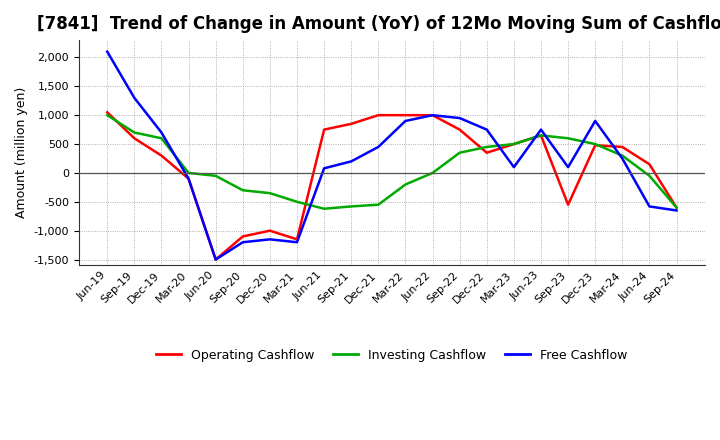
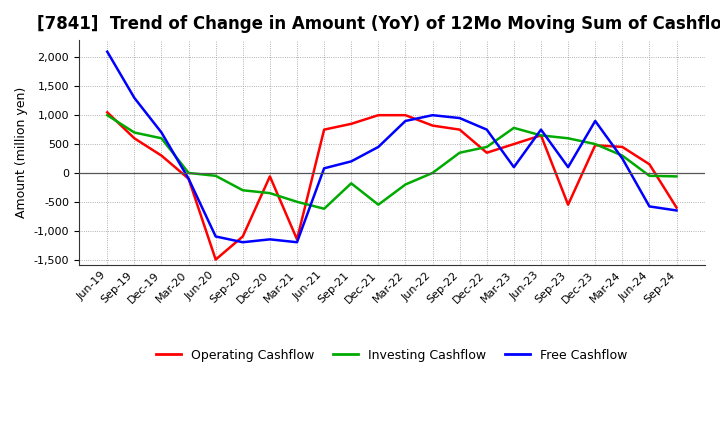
Free Cashflow/Jun-20: -1,500 -> -1,100
Operating Cashflow/Dec-20: -1,000 -> -60
Investing Cashflow/Sep-21: -580 -> -180
Operating Cashflow/Jun-22: 1,000 -> 820
Investing Cashflow/Mar-23: 500 -> 780
Investing Cashflow/Sep-24: -600 -> -60
